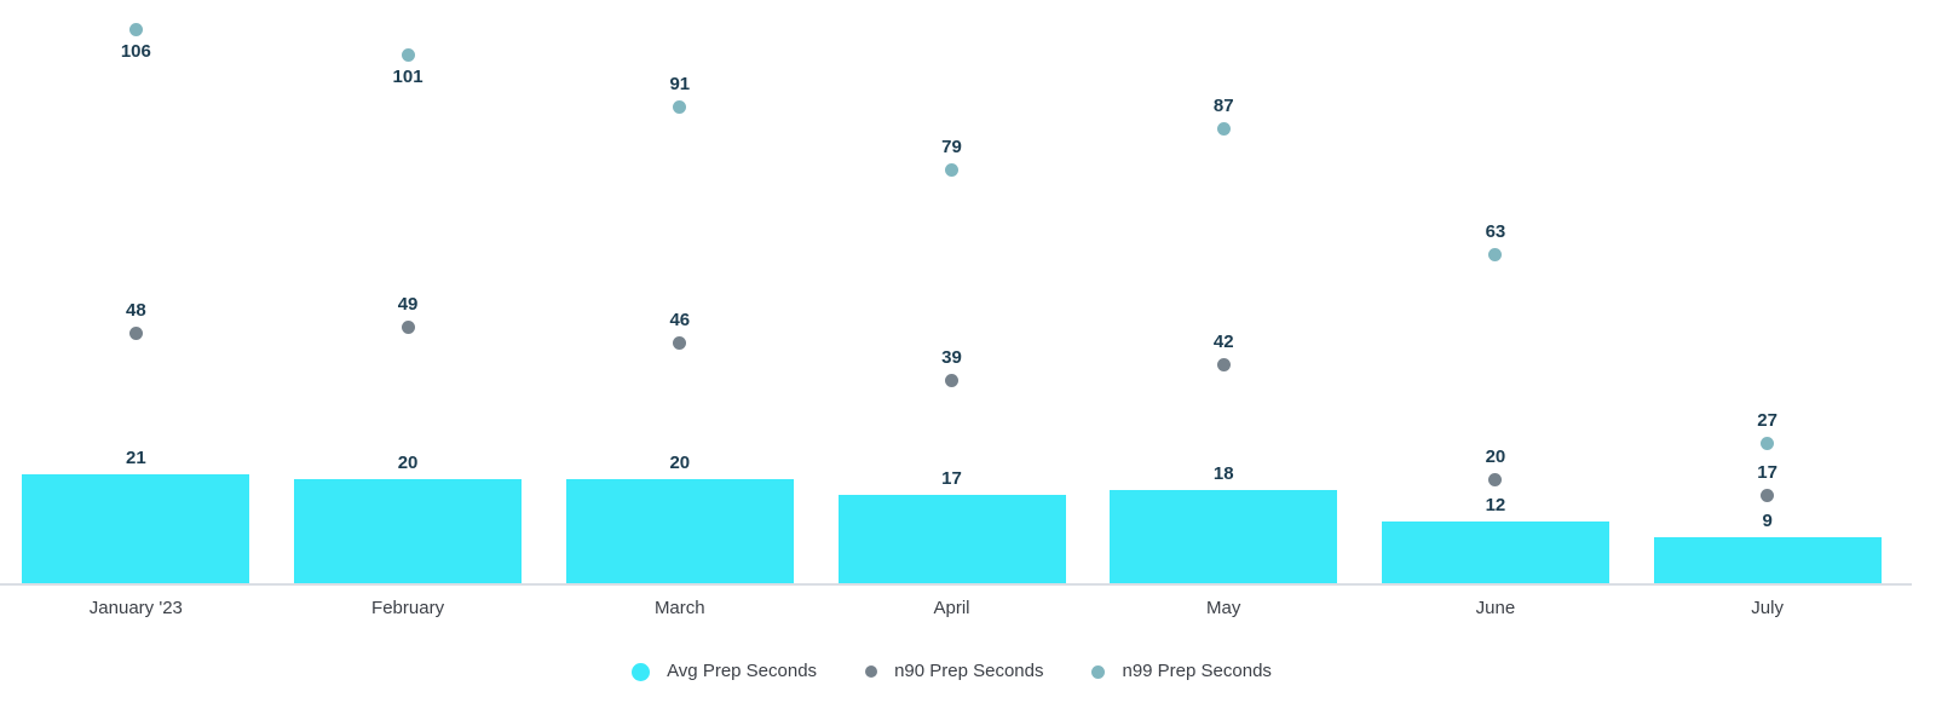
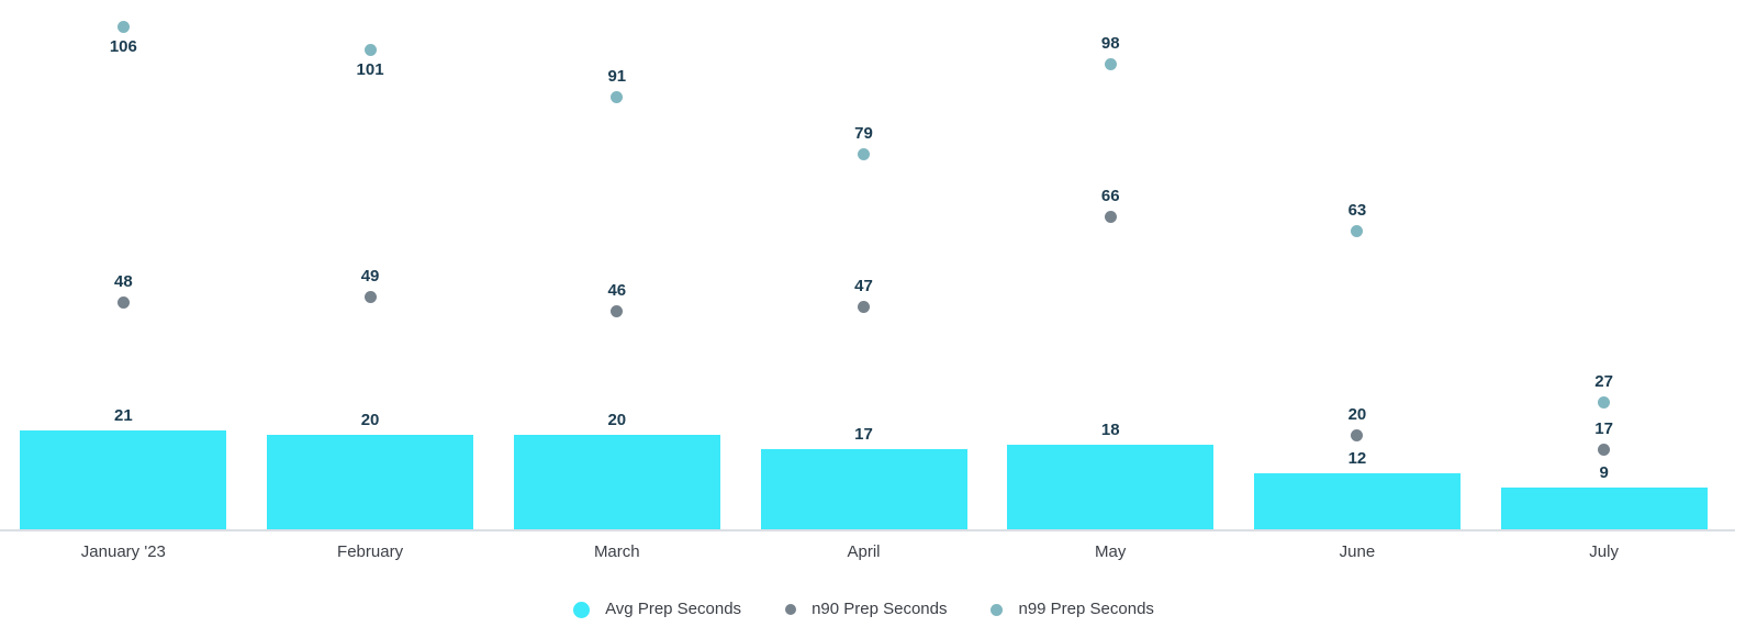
n90 Prep Seconds/April: 39 -> 47
n90 Prep Seconds/May: 42 -> 66
n99 Prep Seconds/May: 87 -> 98
